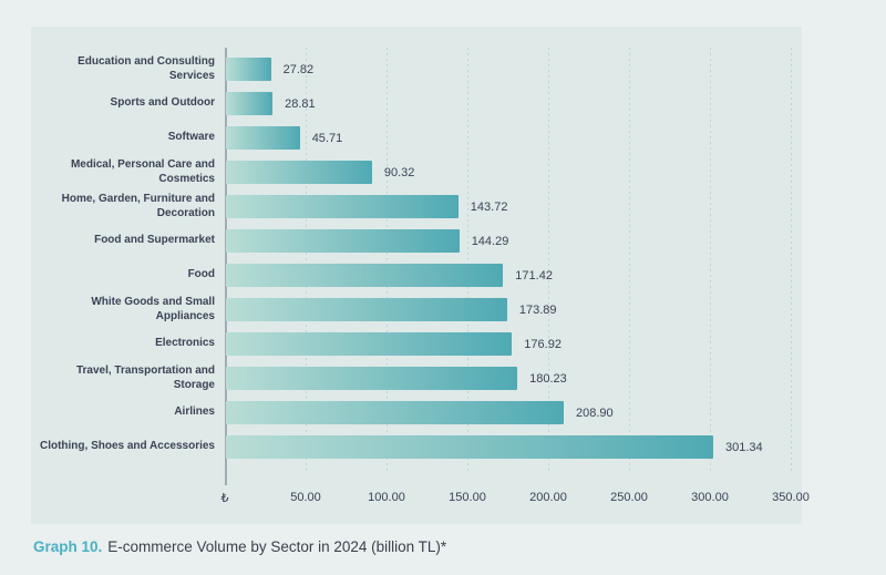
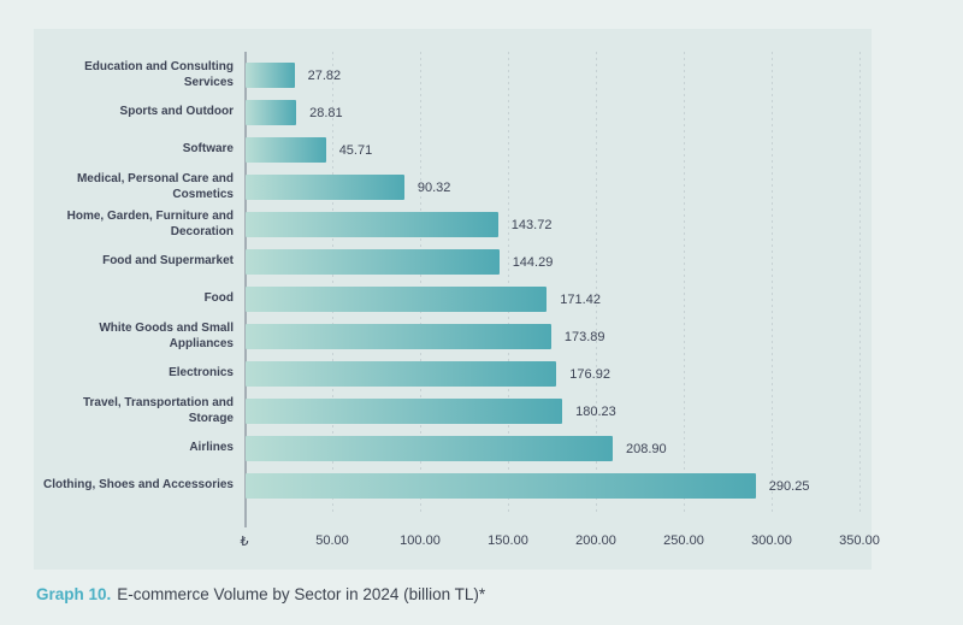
Clothing, Shoes and Accessories: 301.34 -> 290.25
